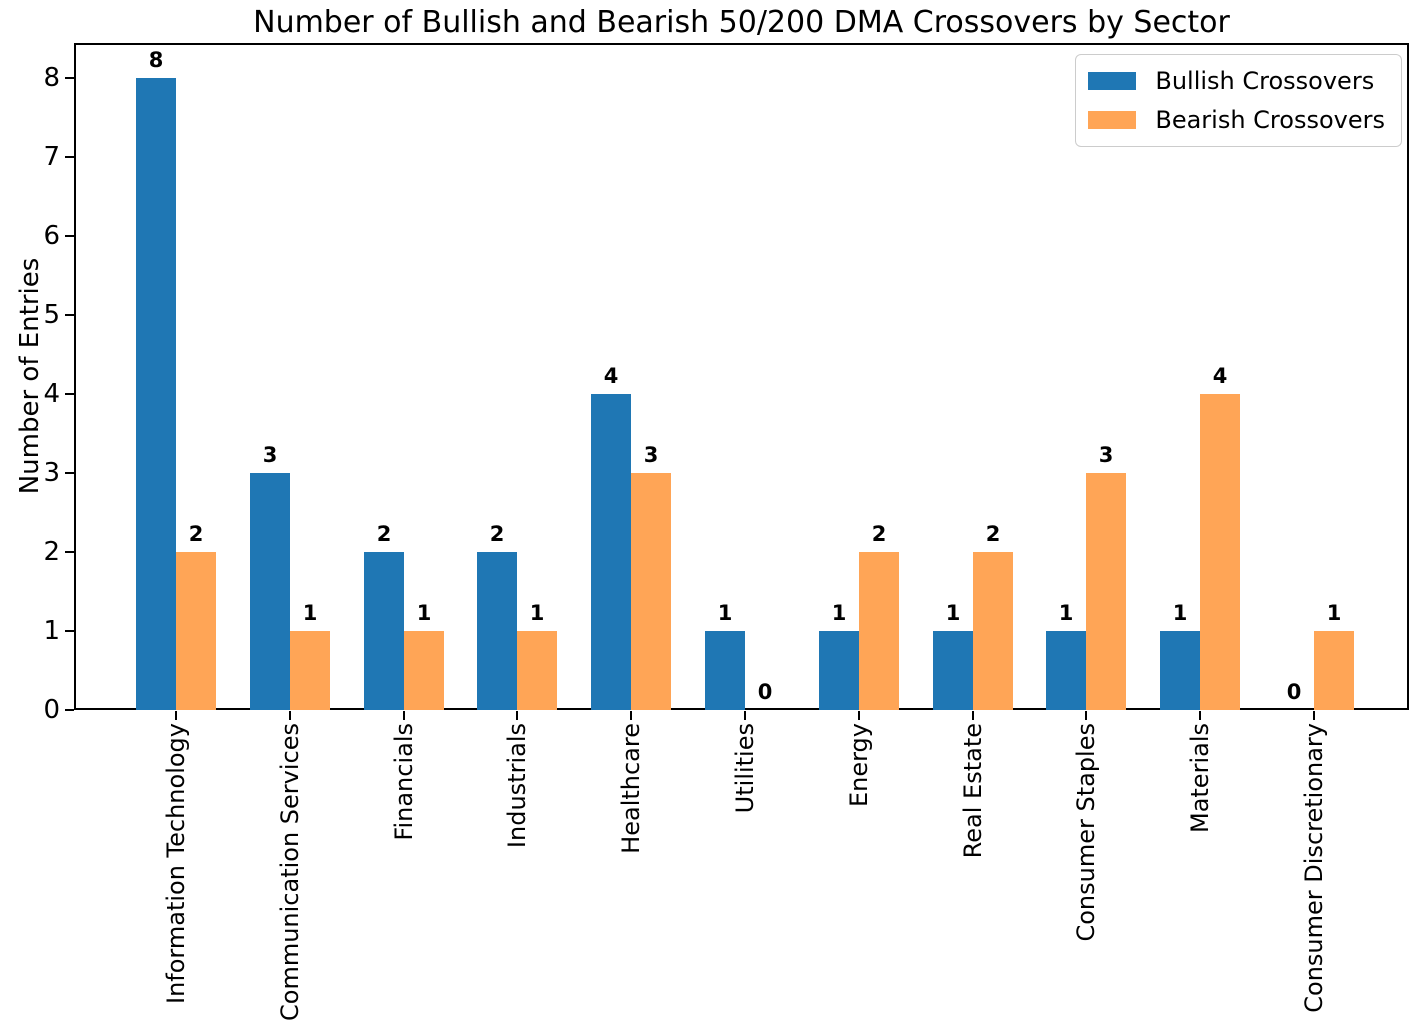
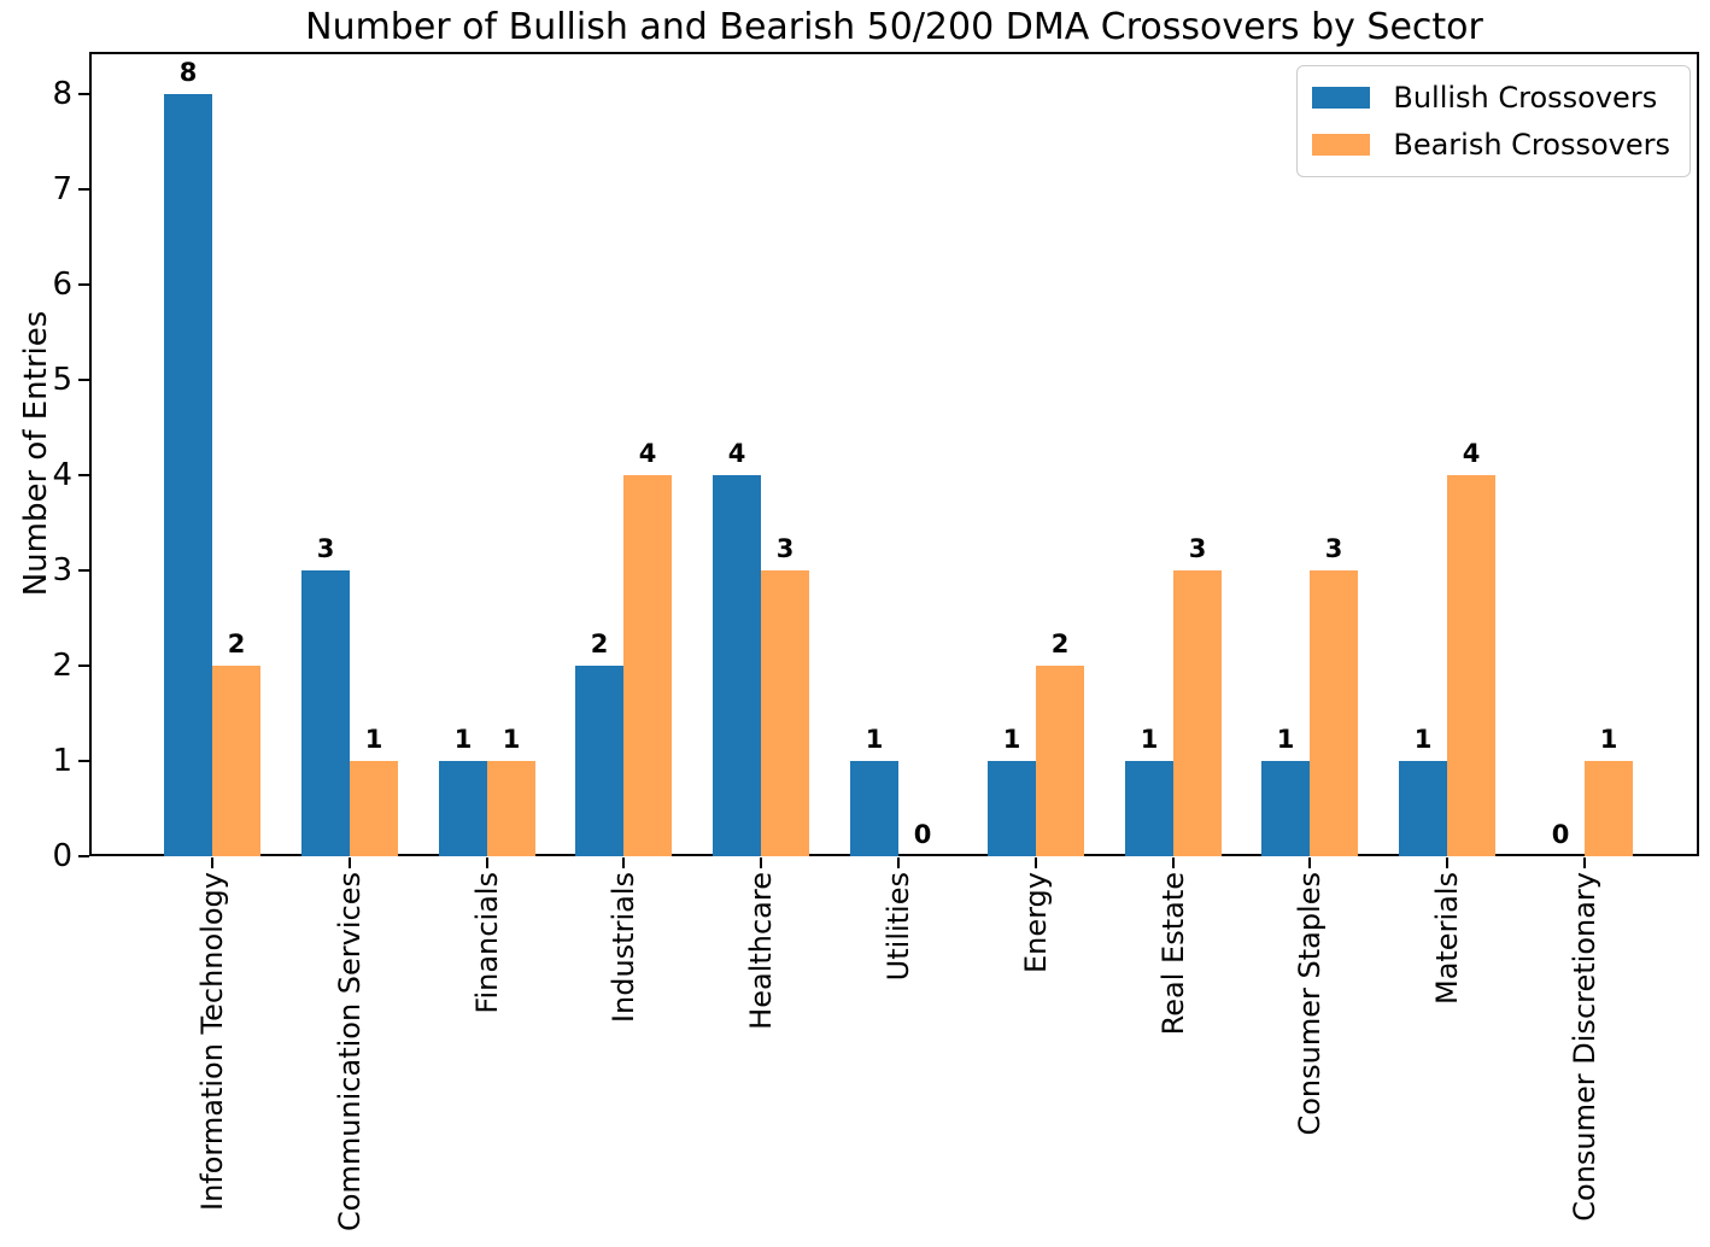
Bullish Crossovers/Financials: 2 -> 1
Bearish Crossovers/Industrials: 1 -> 4
Bearish Crossovers/Real Estate: 2 -> 3
